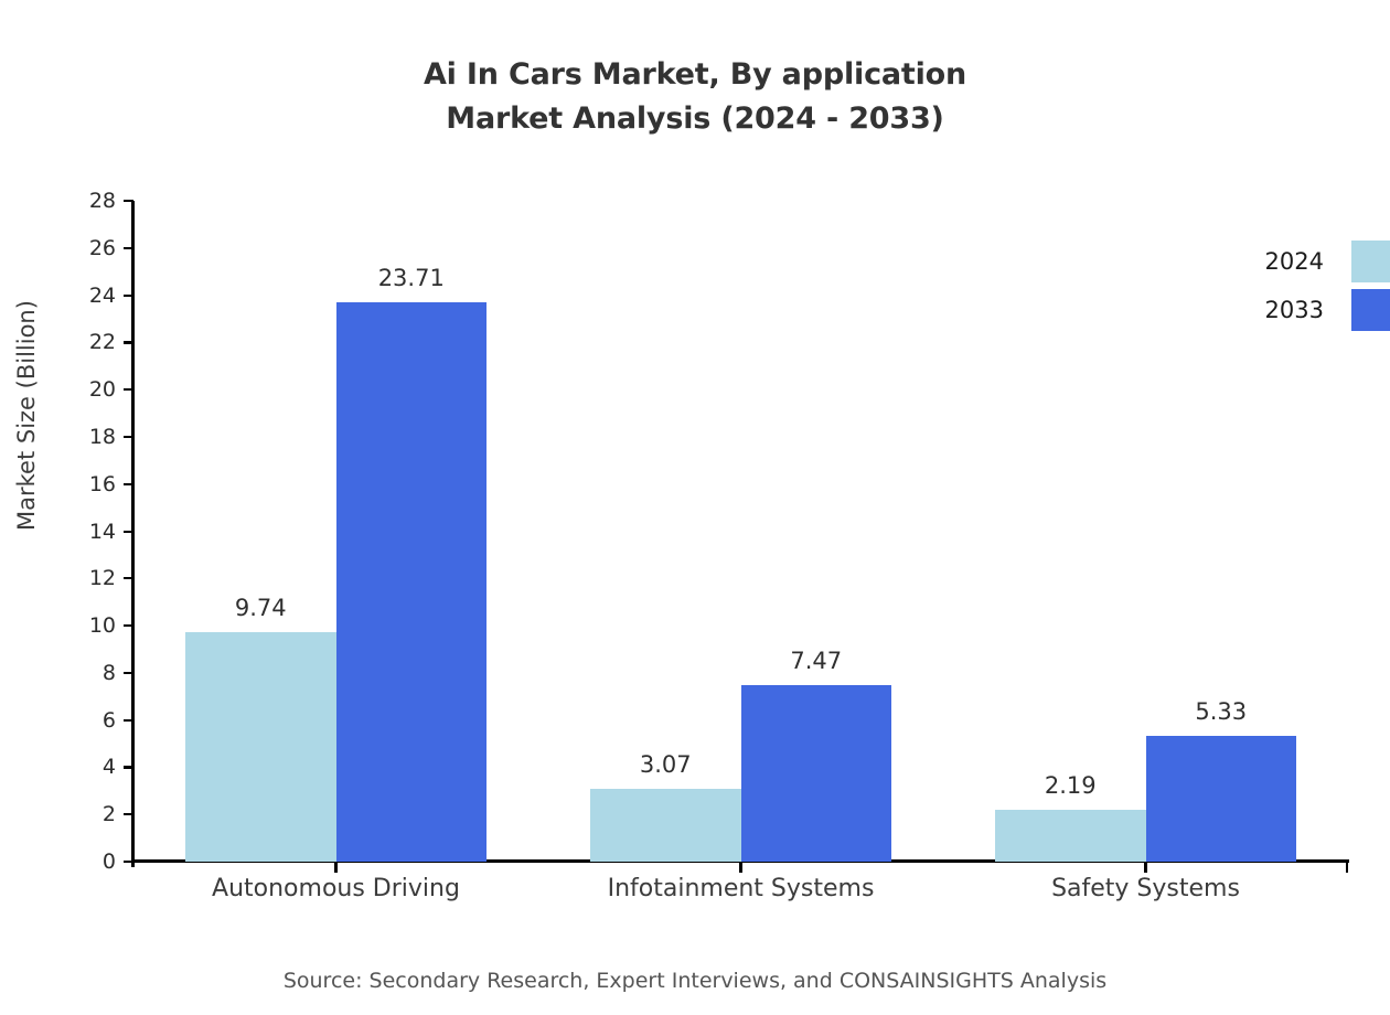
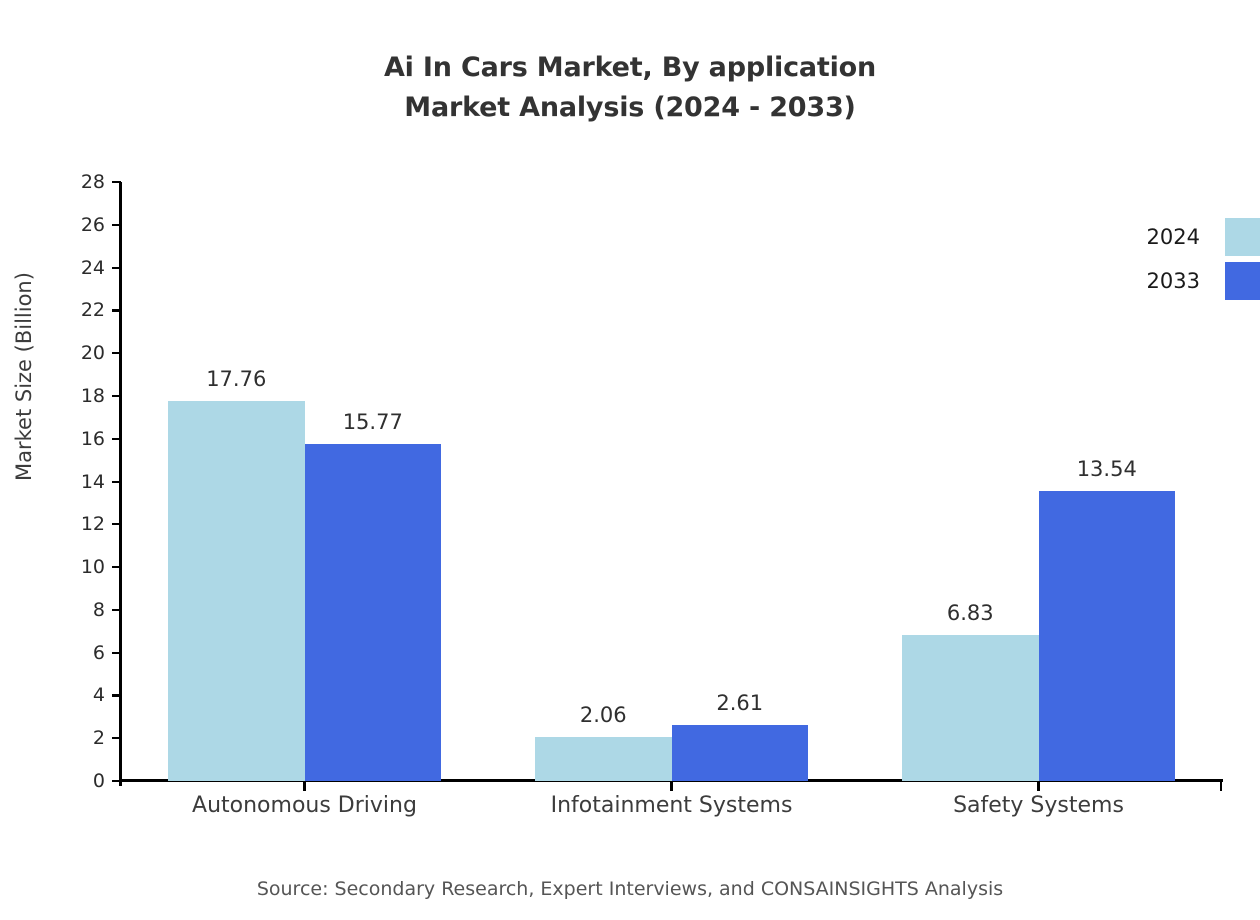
2024/Autonomous Driving: 9.74 -> 17.76
2033/Autonomous Driving: 23.71 -> 15.77
2024/Infotainment Systems: 3.07 -> 2.06
2033/Infotainment Systems: 7.47 -> 2.61
2024/Safety Systems: 2.19 -> 6.83
2033/Safety Systems: 5.33 -> 13.54
